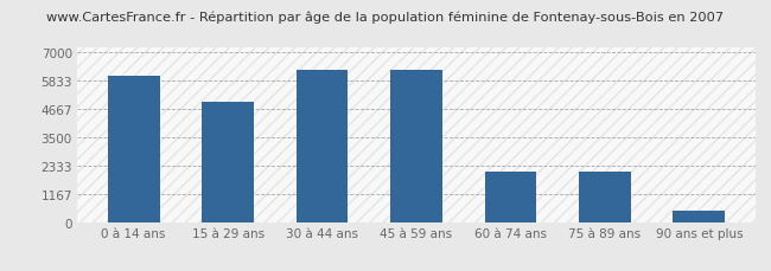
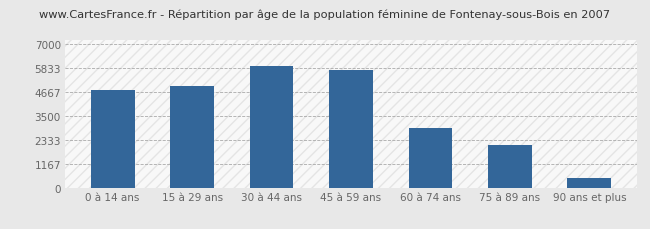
0 à 14 ans: 6050 -> 4780
30 à 44 ans: 6300 -> 5940
45 à 59 ans: 6300 -> 5740
60 à 74 ans: 2100 -> 2920
